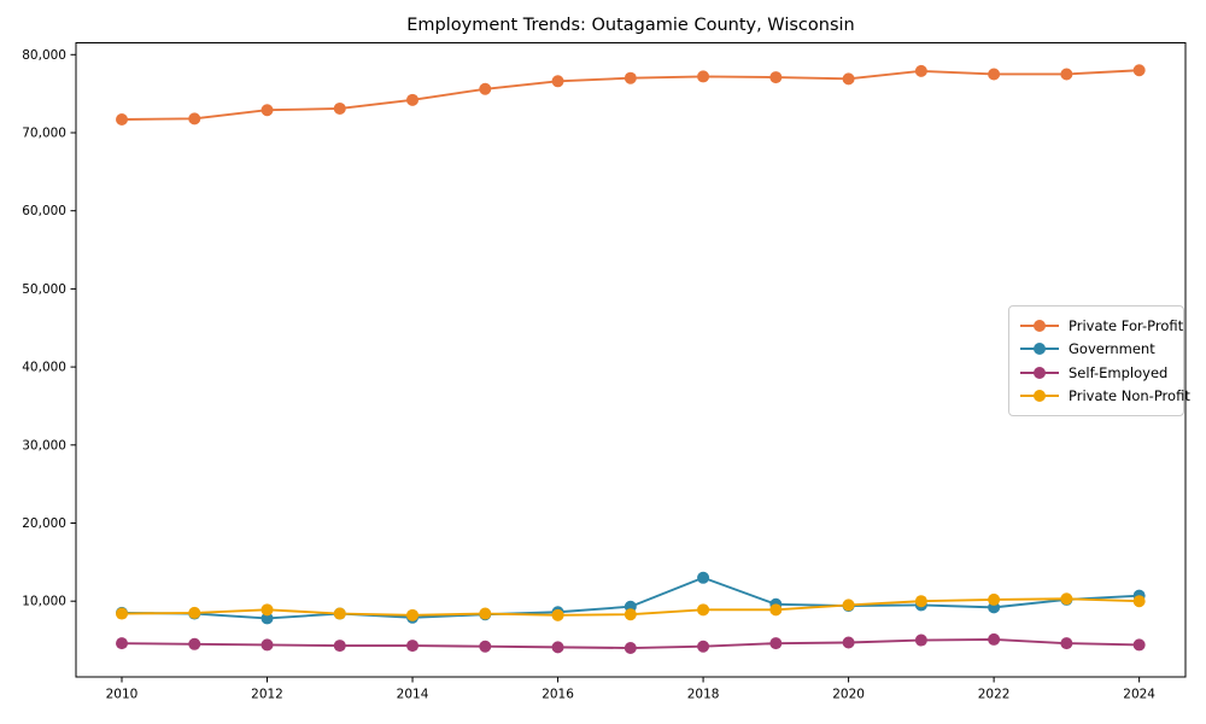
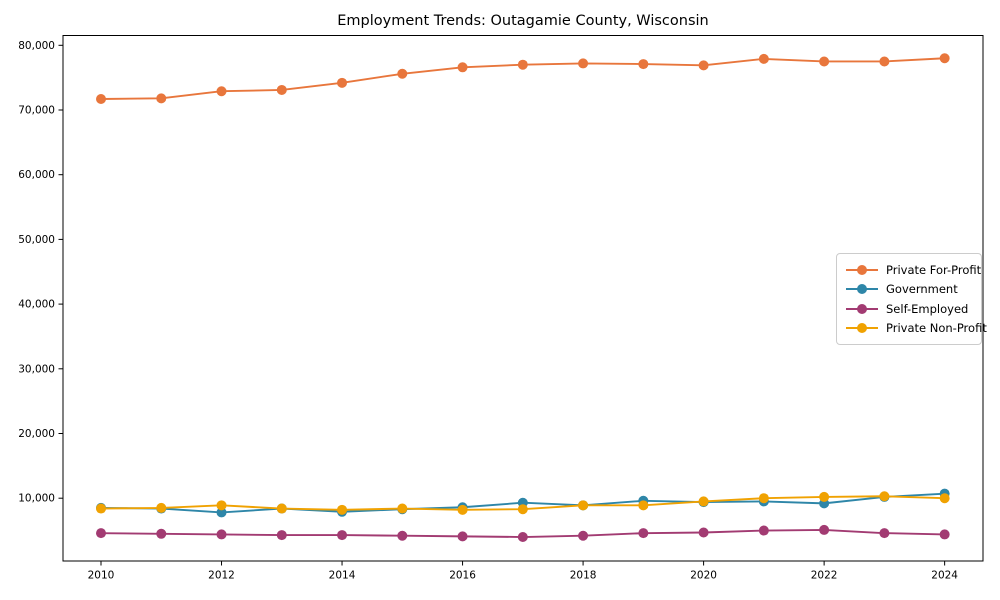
Government/2018: 13000 -> 9000
